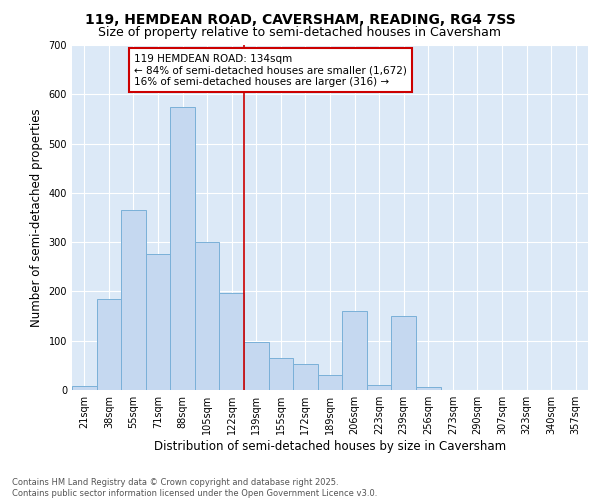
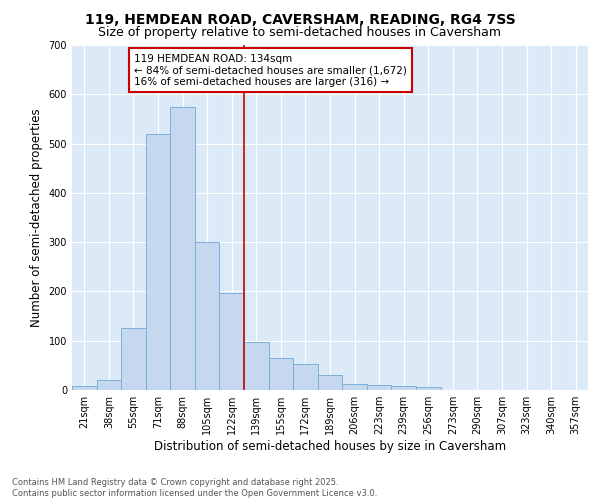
38sqm: 185 -> 20
55sqm: 365 -> 125
71sqm: 275 -> 520
206sqm: 160 -> 13
239sqm: 150 -> 8
